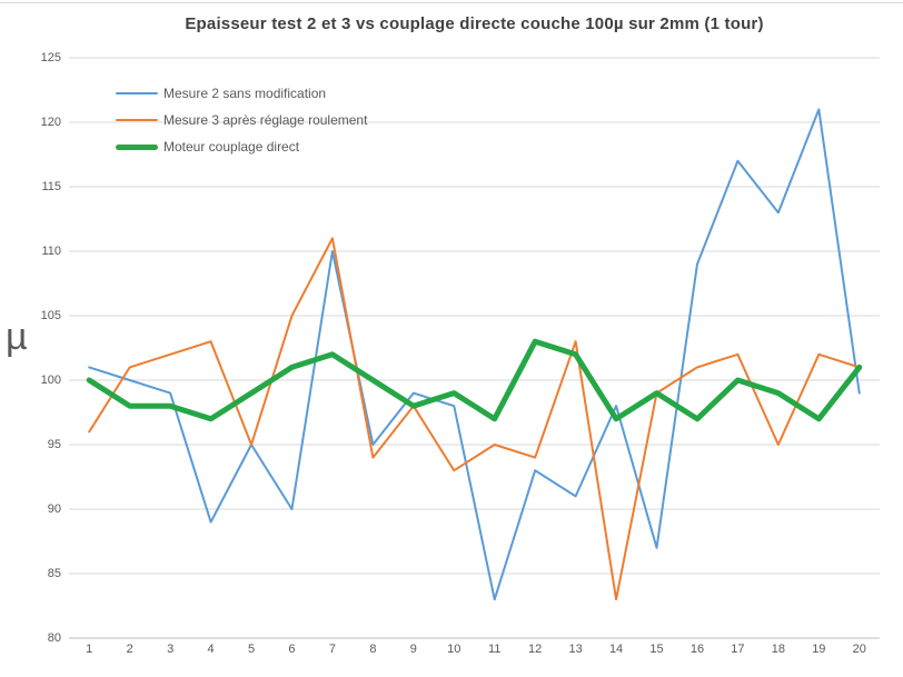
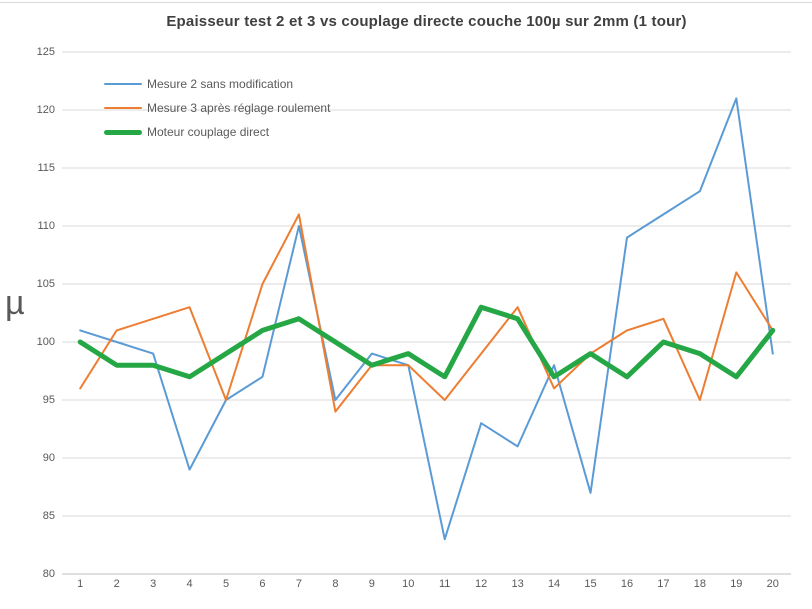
Mesure 2 sans modification/6: 90 -> 97
Mesure 3 après réglage roulement/10: 93 -> 98
Mesure 3 après réglage roulement/12: 94 -> 99
Mesure 3 après réglage roulement/14: 83 -> 96
Mesure 2 sans modification/17: 117 -> 111
Mesure 3 après réglage roulement/19: 102 -> 106
